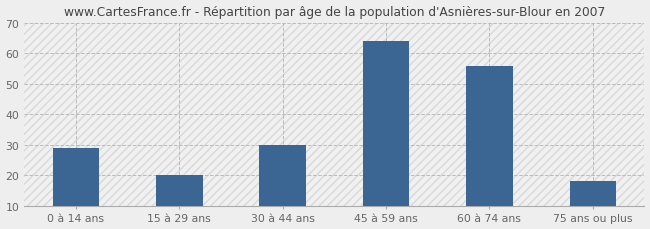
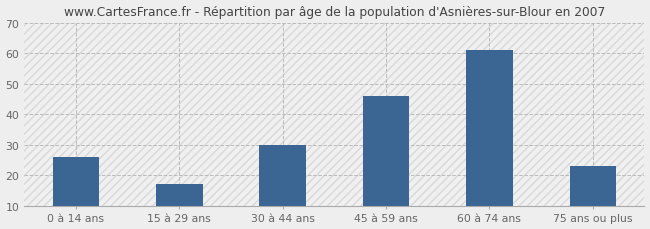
0 à 14 ans: 29 -> 26
15 à 29 ans: 20 -> 17
45 à 59 ans: 64 -> 46
60 à 74 ans: 56 -> 61
75 ans ou plus: 18 -> 23
